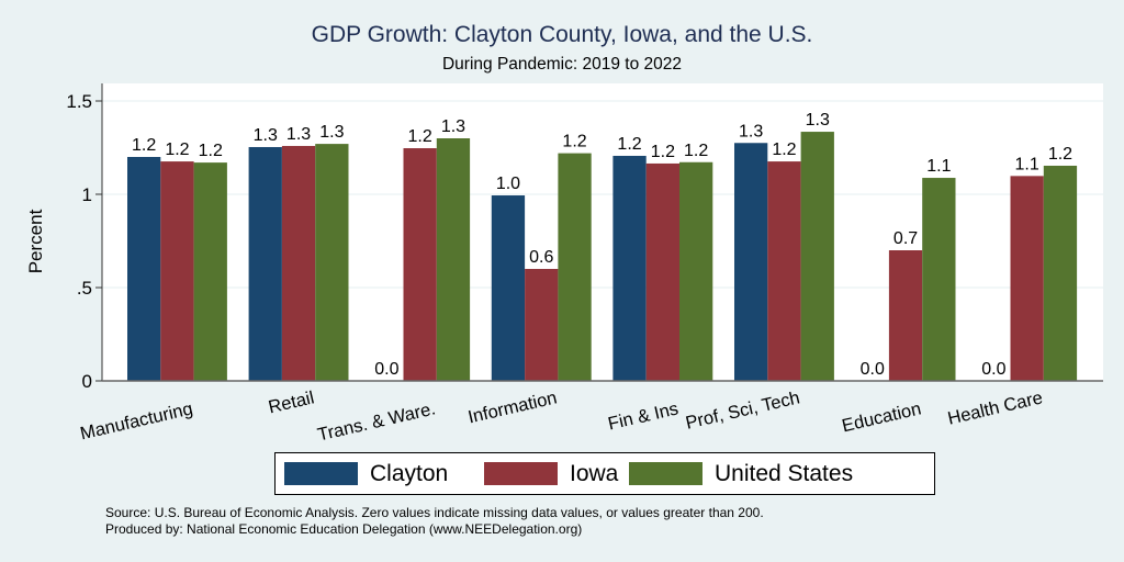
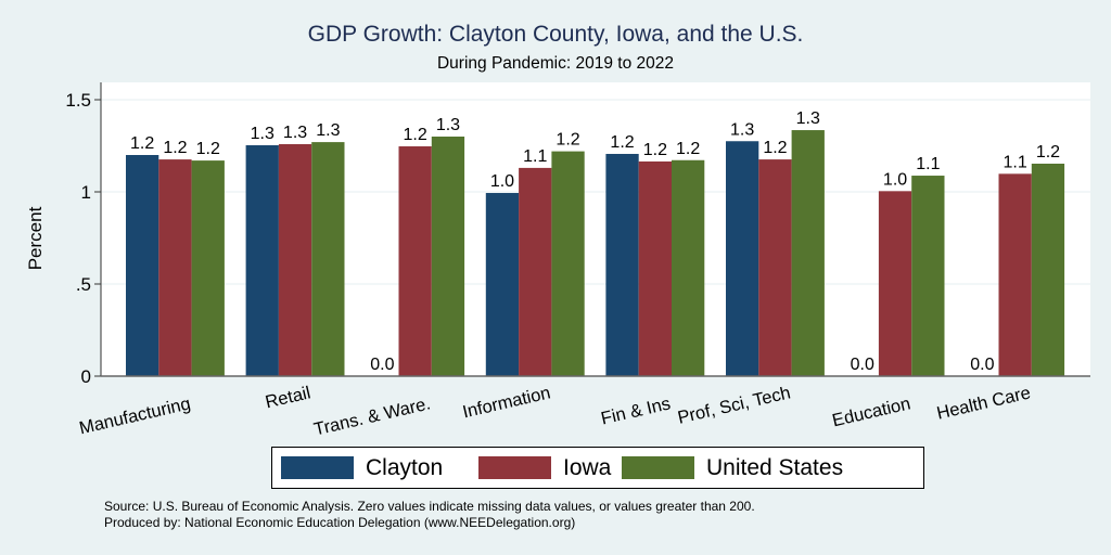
Iowa/Information: 0.6 -> 1.1
Iowa/Education: 0.7 -> 1.0
